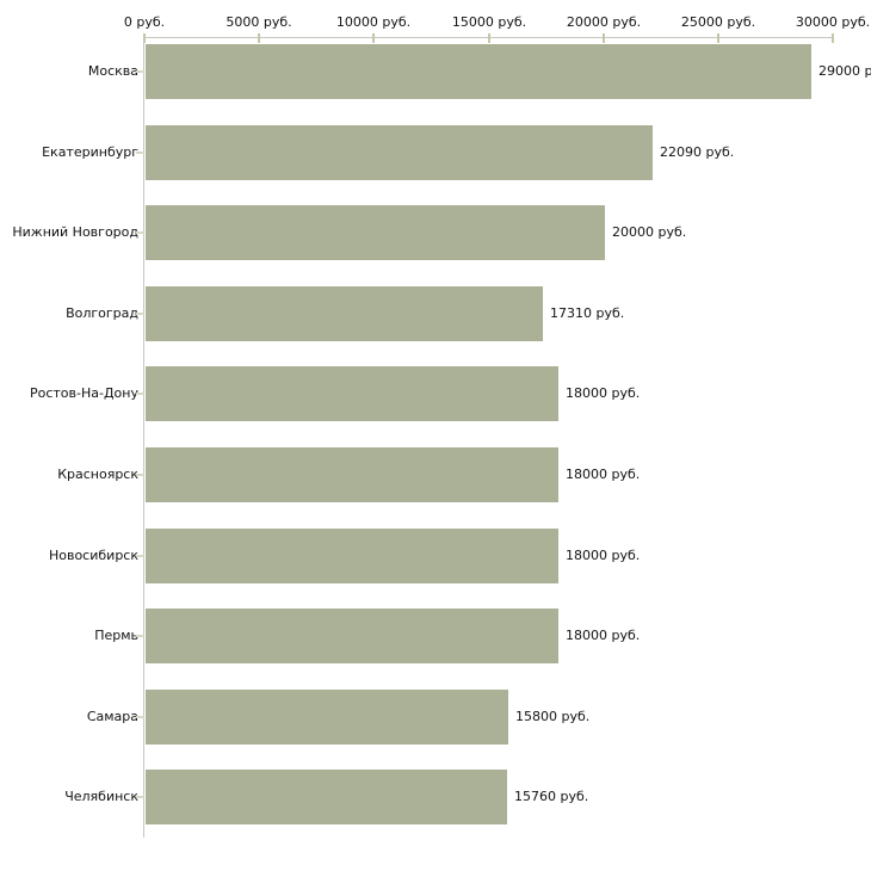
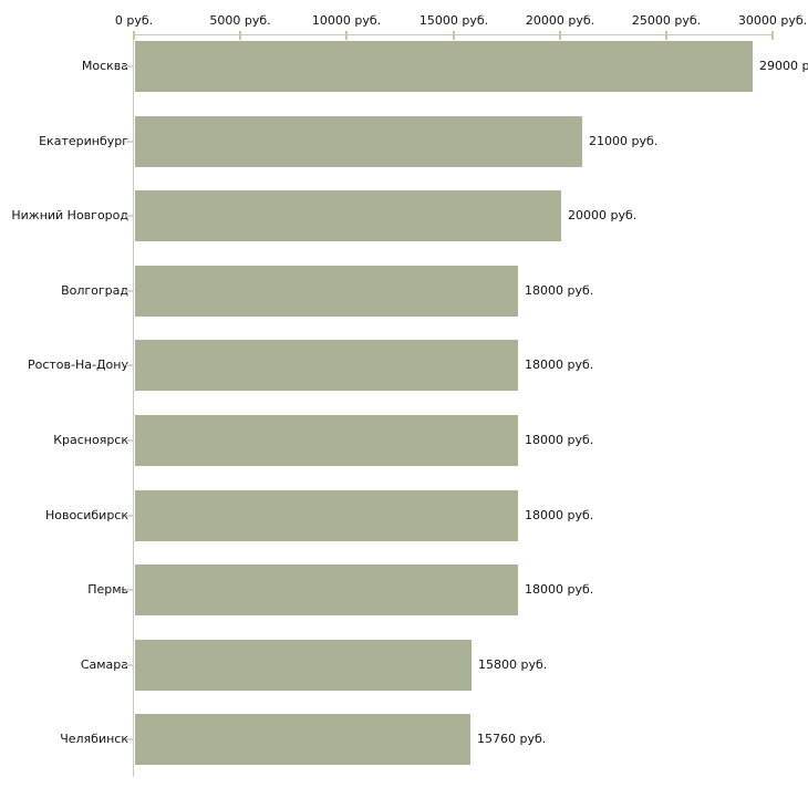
Екатеринбург: 22090 -> 21000
Волгоград: 17310 -> 18000
